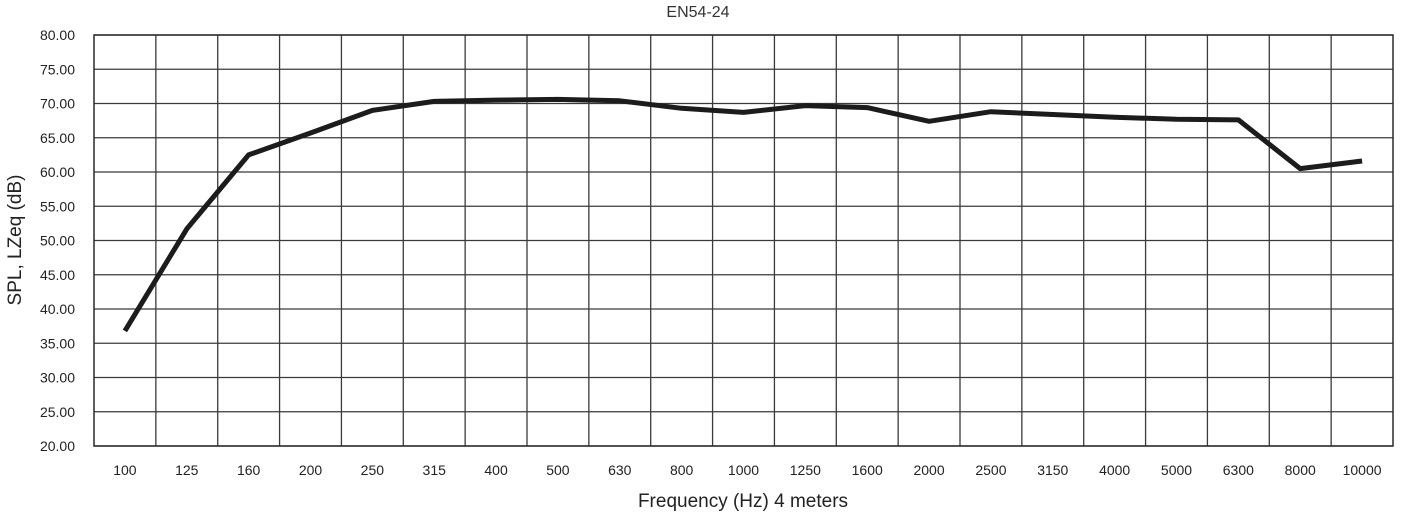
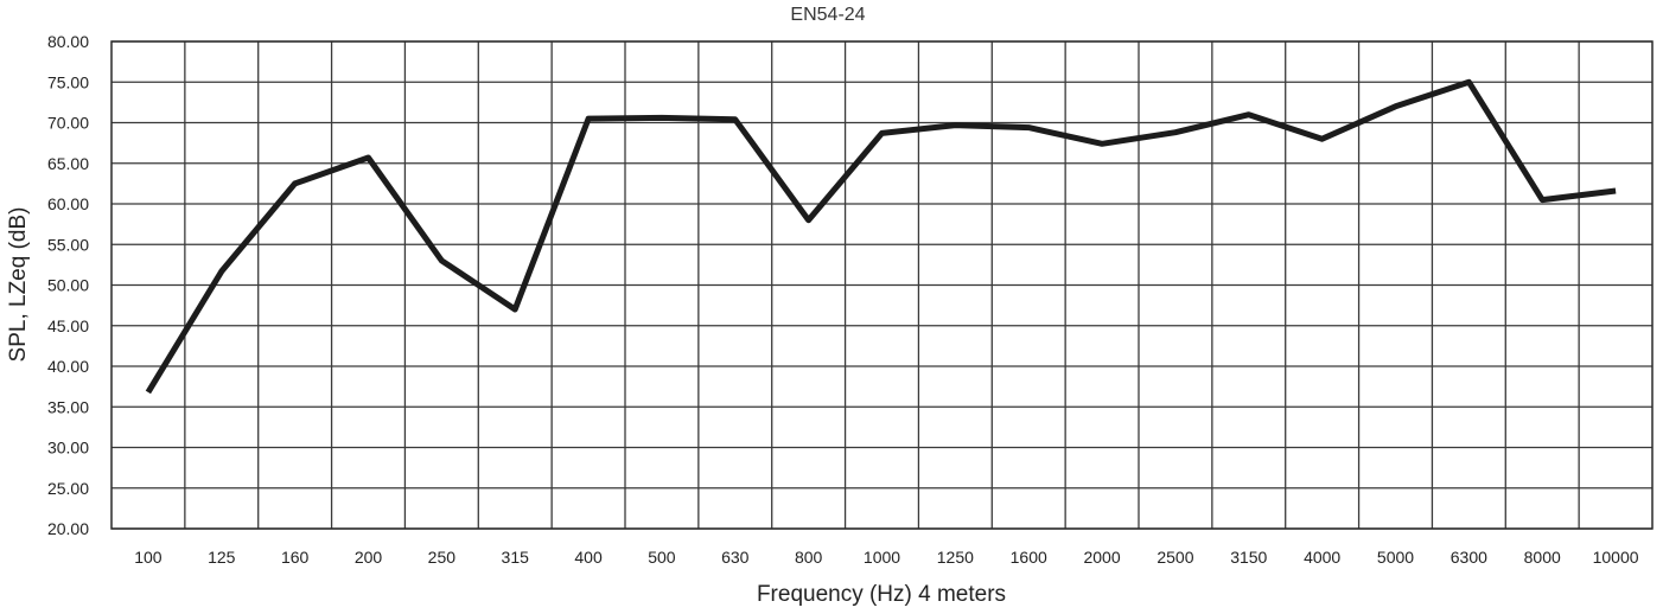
250: 69 -> 53
315: 70 -> 47
800: 69 -> 58
3150: 68 -> 71
5000: 68 -> 72
6300: 68 -> 75
